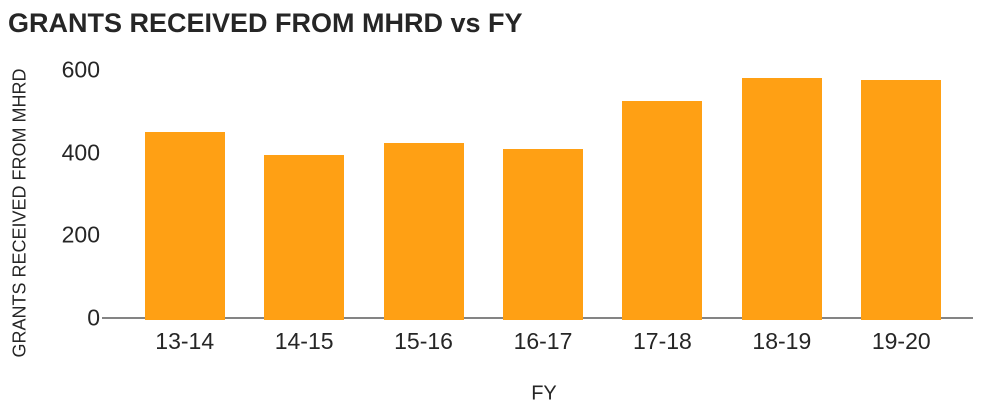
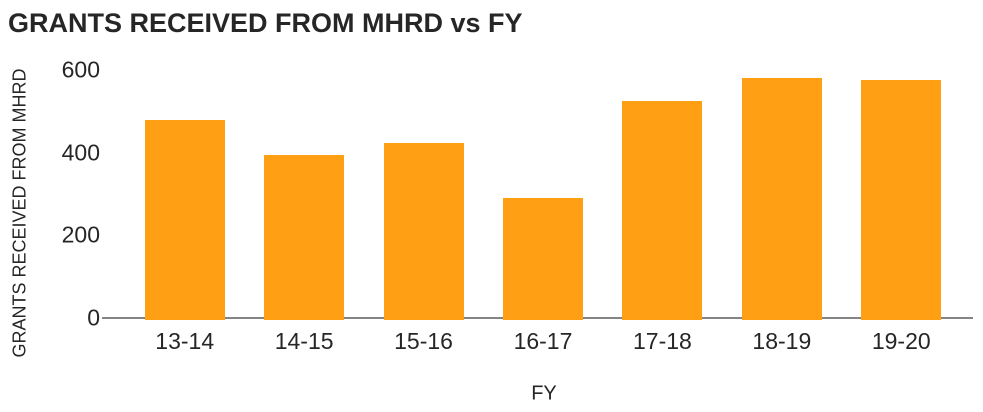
13-14: 450 -> 480
16-17: 410 -> 290
